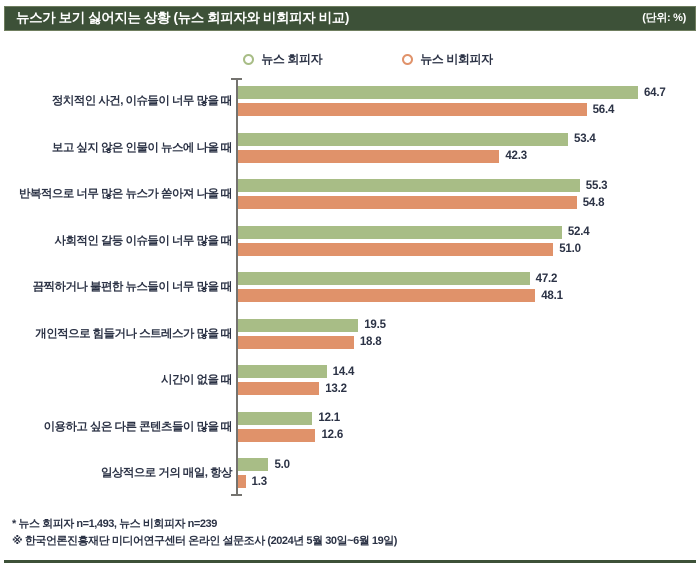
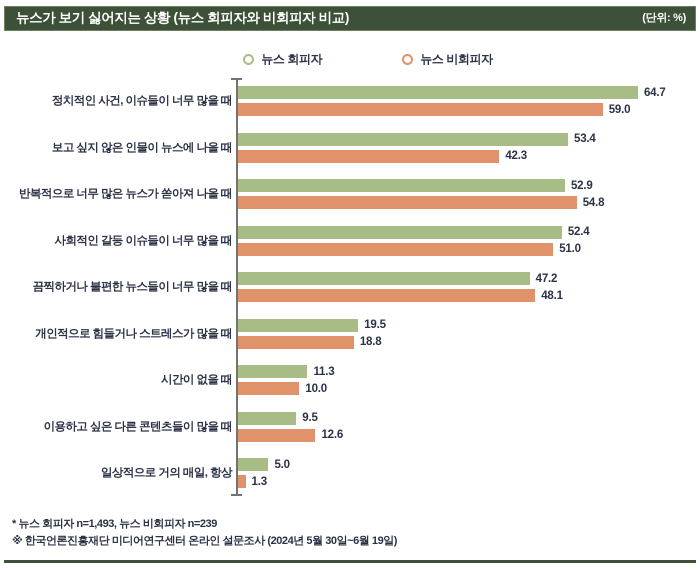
뉴스 비회피자/정치적인 사건, 이슈들이 너무 많을 때: 56.4 -> 59.0
뉴스 회피자/반복적으로 너무 많은 뉴스가 쏟아져 나올 때: 55.3 -> 52.9
뉴스 회피자/시간이 없을 때: 14.4 -> 11.3
뉴스 비회피자/시간이 없을 때: 13.2 -> 10.0
뉴스 회피자/이용하고 싶은 다른 콘텐츠들이 많을 때: 12.1 -> 9.5
